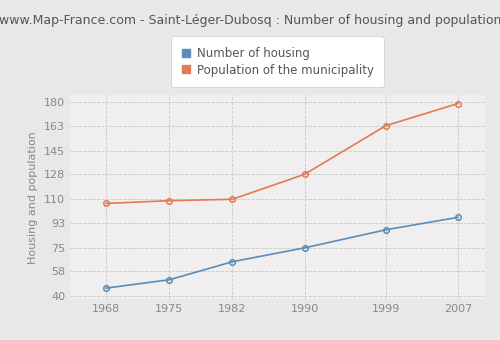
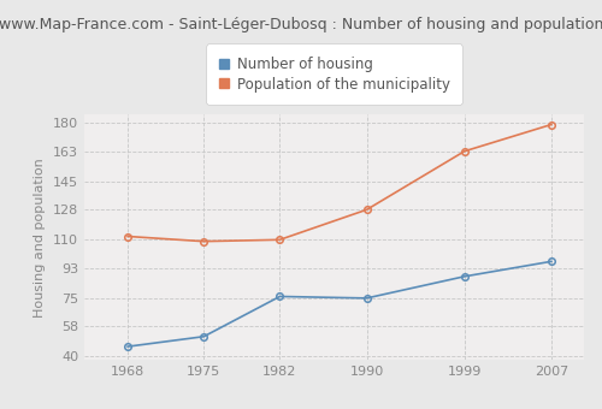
Population of the municipality/1968: 107 -> 112
Number of housing/1982: 65 -> 76
